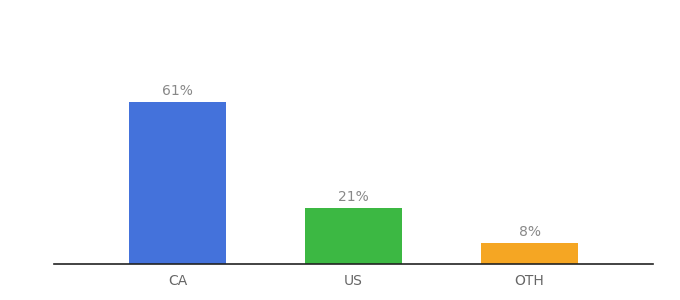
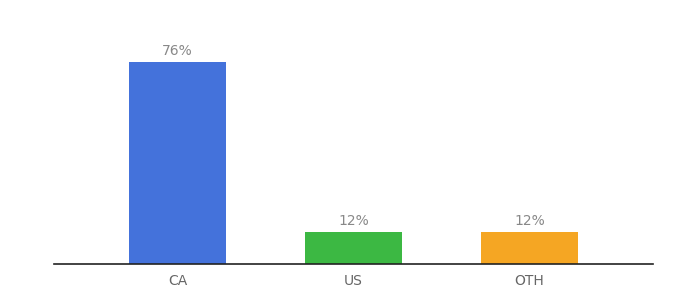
CA: 61% -> 76%
US: 21% -> 12%
OTH: 8% -> 12%
